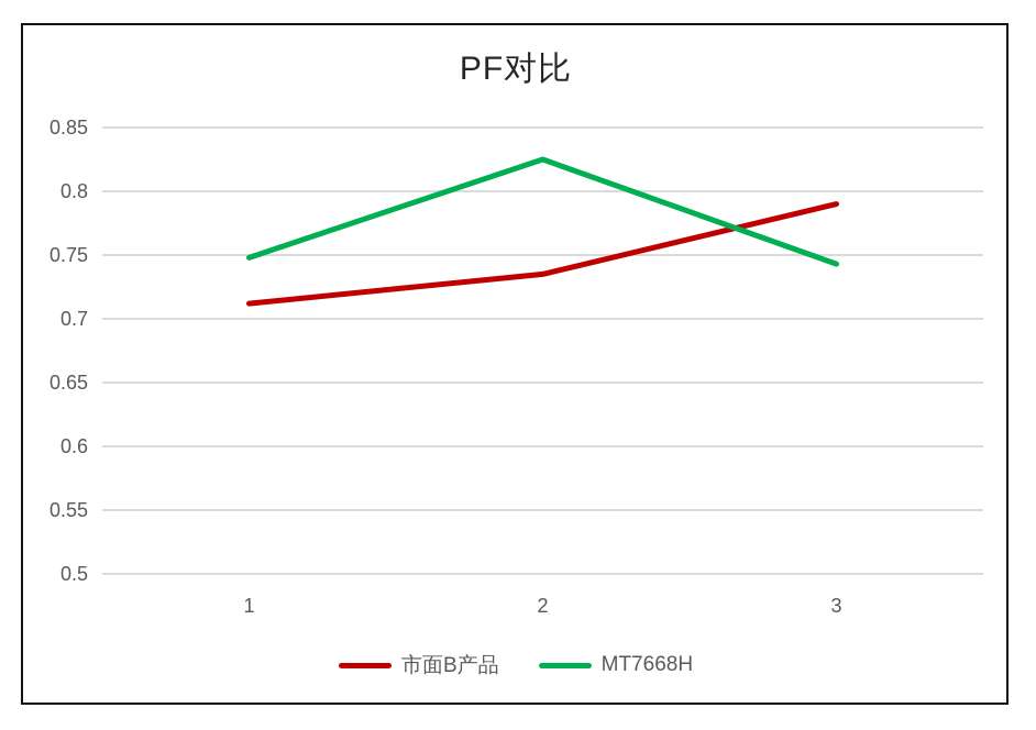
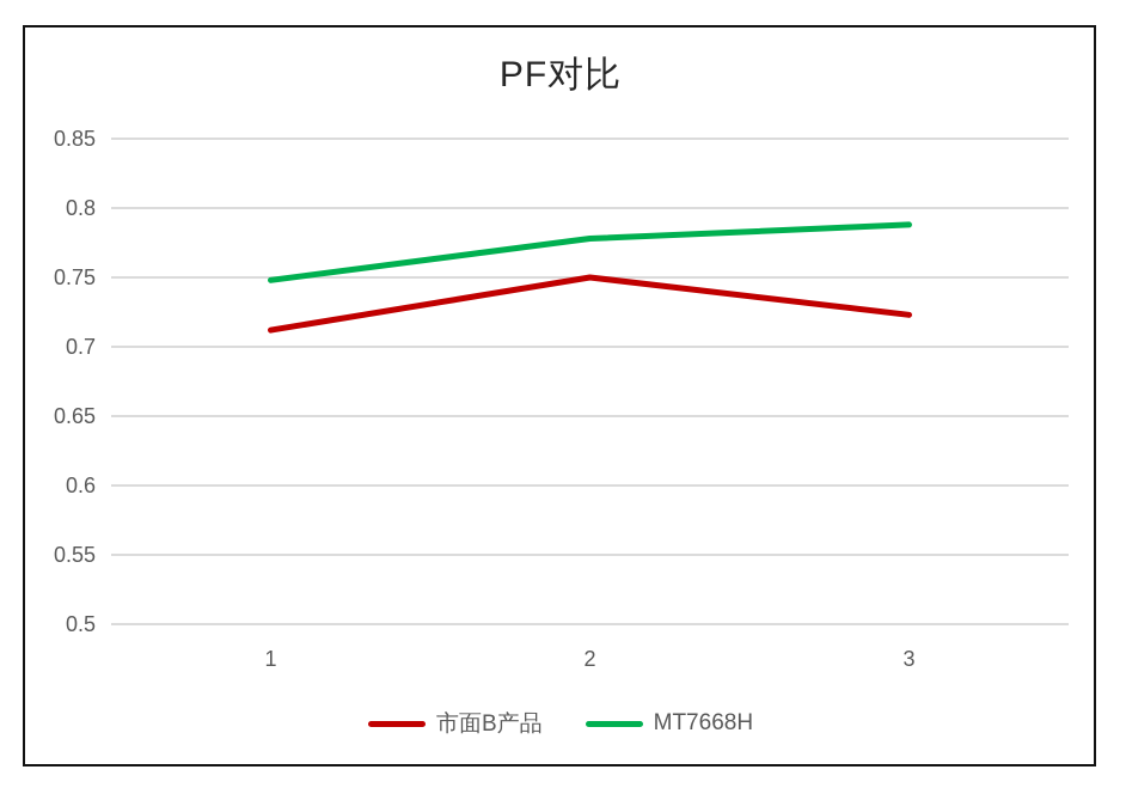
市面B产品/2: 0.735 -> 0.750
MT7668H/2: 0.825 -> 0.778
市面B产品/3: 0.790 -> 0.723
MT7668H/3: 0.743 -> 0.788
